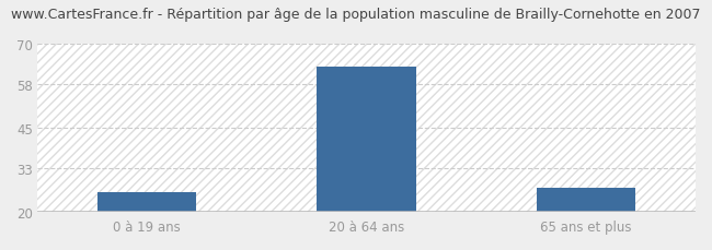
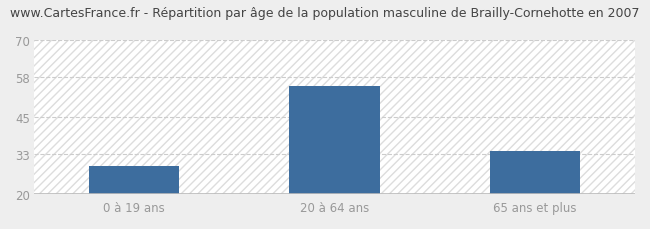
0 à 19 ans: 26 -> 29
20 à 64 ans: 63 -> 55
65 ans et plus: 27 -> 34
